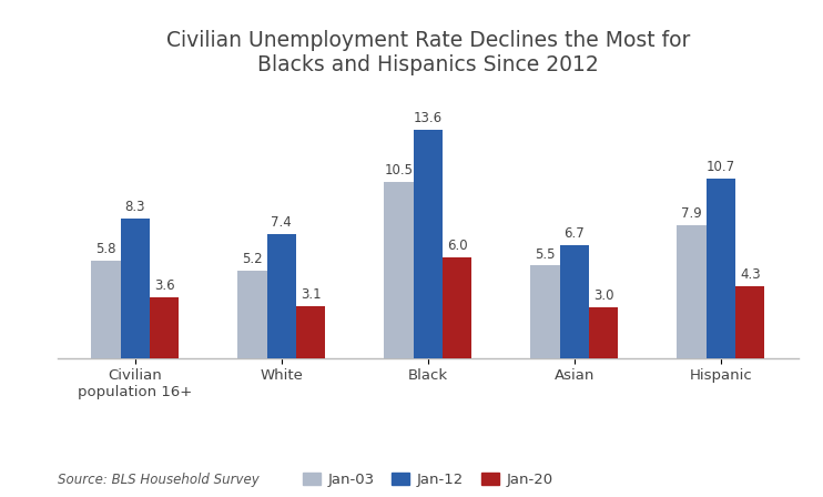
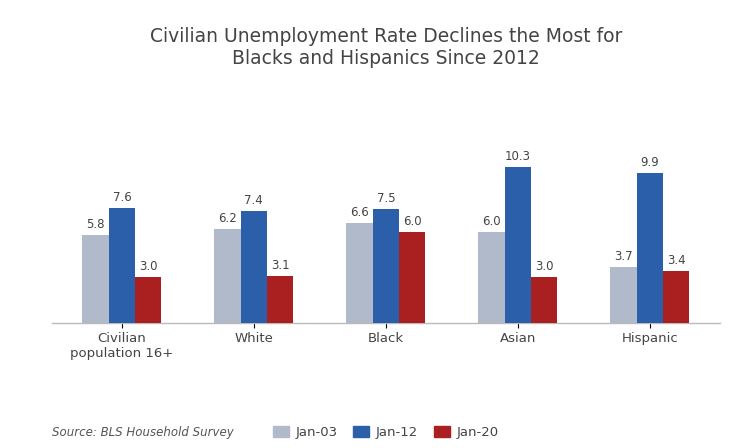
Jan-12/Civilian population 16+: 8.3 -> 7.6
Jan-20/Civilian population 16+: 3.6 -> 3.0
Jan-03/White: 5.2 -> 6.2
Jan-03/Black: 10.5 -> 6.6
Jan-12/Black: 13.6 -> 7.5
Jan-03/Asian: 5.5 -> 6.0
Jan-12/Asian: 6.7 -> 10.3
Jan-03/Hispanic: 7.9 -> 3.7
Jan-12/Hispanic: 10.7 -> 9.9
Jan-20/Hispanic: 4.3 -> 3.4
